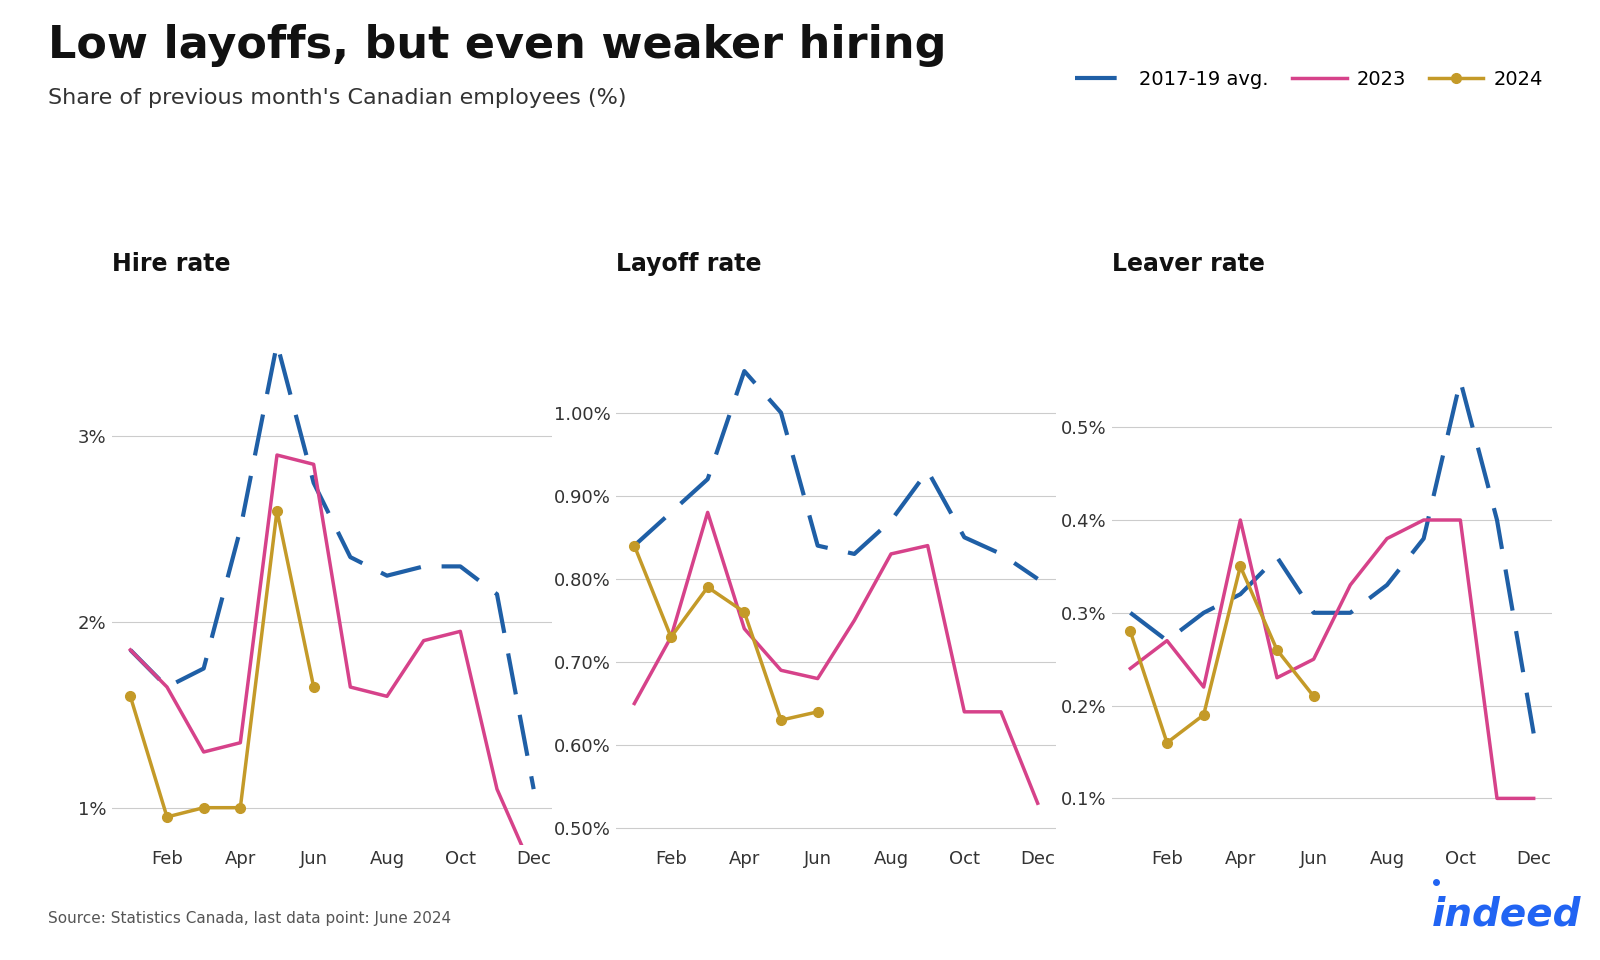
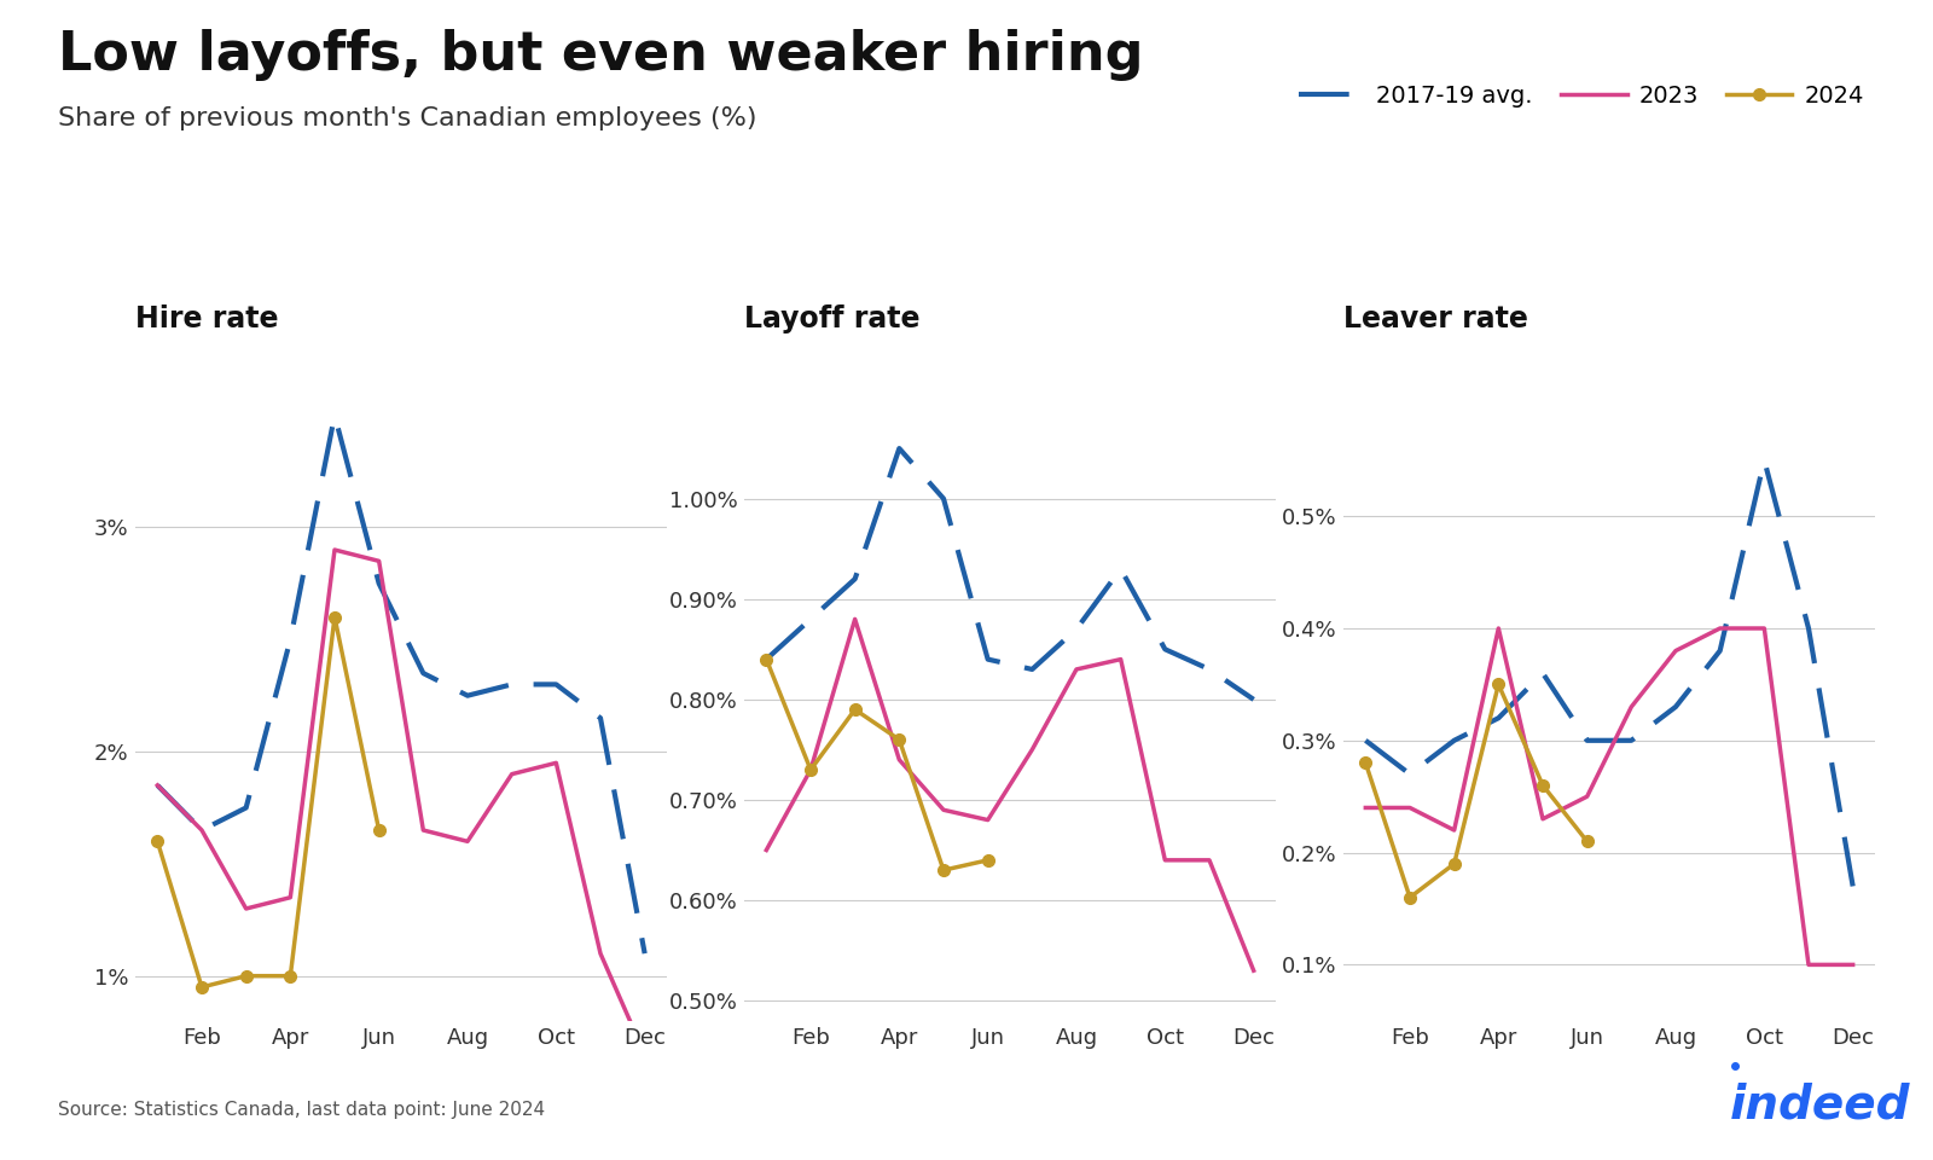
Leaver rate/2023/Feb: 0.27% -> 0.24%
